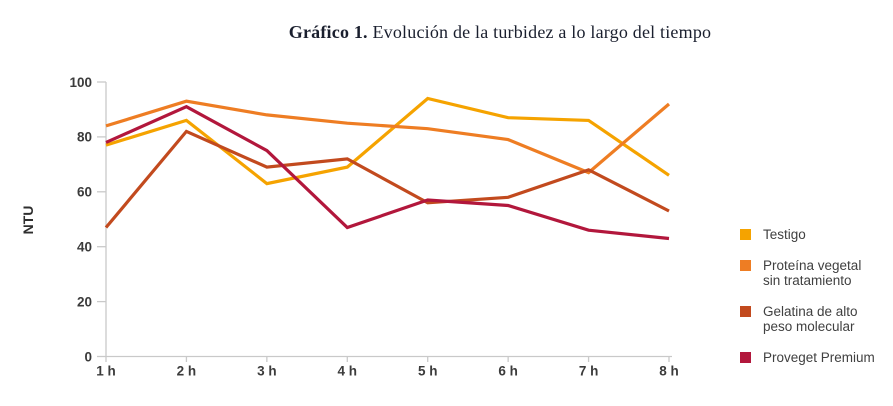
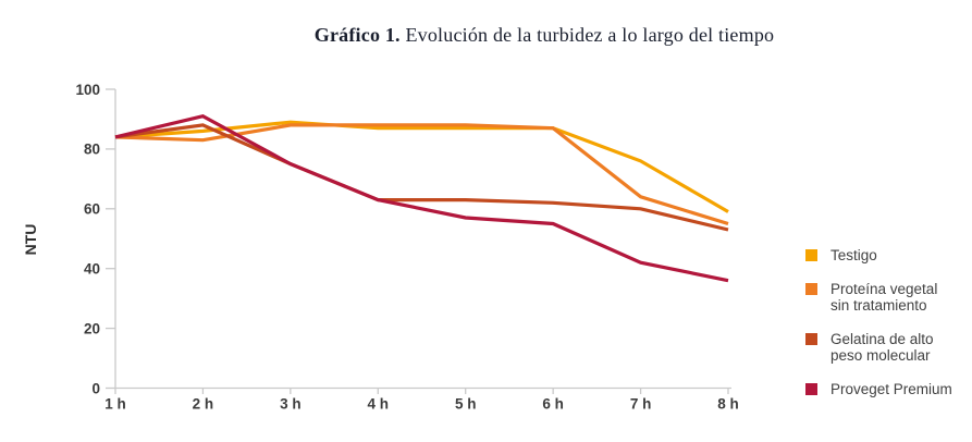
Testigo/1 h: 77 -> 84
Gelatina de alto peso molecular/1 h: 47 -> 84
Proveget Premium/1 h: 78 -> 84
Proteína vegetal sin tratamiento/2 h: 93 -> 83
Gelatina de alto peso molecular/2 h: 82 -> 88
Testigo/3 h: 63 -> 89
Gelatina de alto peso molecular/3 h: 69 -> 75
Testigo/4 h: 69 -> 87
Proteína vegetal sin tratamiento/4 h: 85 -> 88
Gelatina de alto peso molecular/4 h: 72 -> 63
Proveget Premium/4 h: 47 -> 63
Testigo/5 h: 94 -> 87
Proteína vegetal sin tratamiento/5 h: 83 -> 88
Gelatina de alto peso molecular/5 h: 56 -> 63
Proteína vegetal sin tratamiento/6 h: 79 -> 87
Gelatina de alto peso molecular/6 h: 58 -> 62
Testigo/7 h: 86 -> 76
Proteína vegetal sin tratamiento/7 h: 67 -> 64
Gelatina de alto peso molecular/7 h: 68 -> 60
Proveget Premium/7 h: 46 -> 42
Testigo/8 h: 66 -> 59
Proteína vegetal sin tratamiento/8 h: 92 -> 55
Proveget Premium/8 h: 43 -> 36
